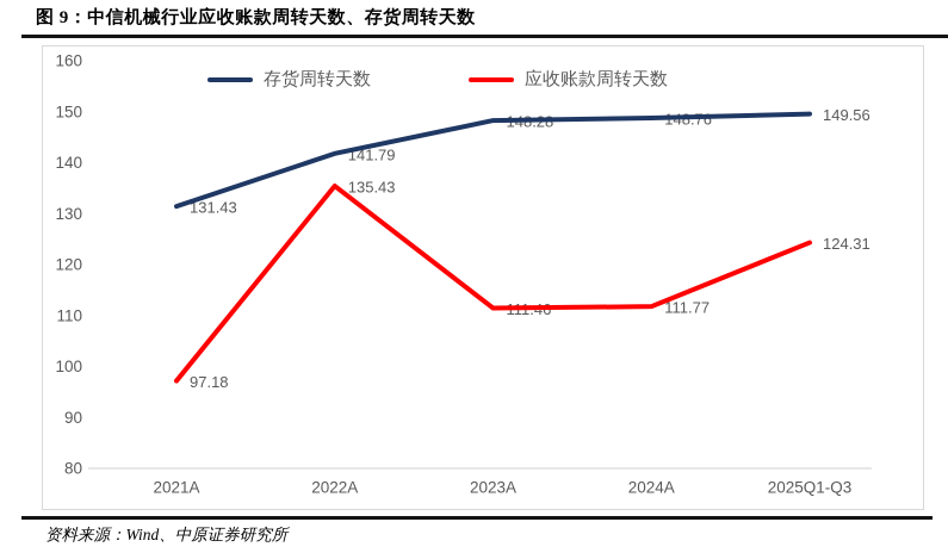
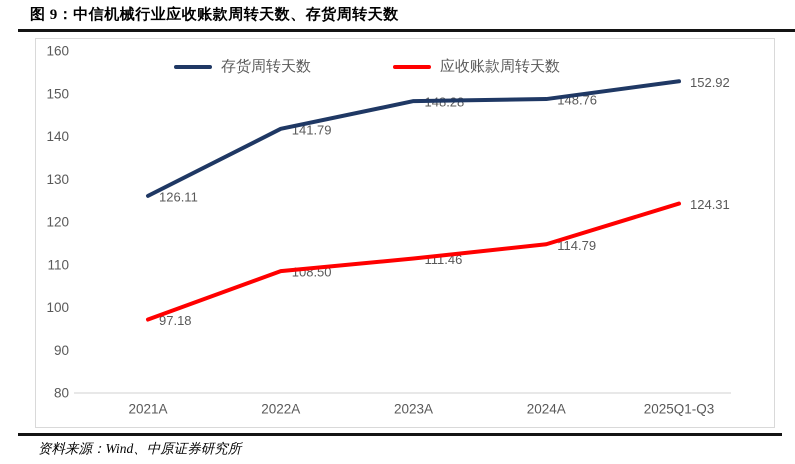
存货周转天数/2021A: 131.43 -> 126.11
应收账款周转天数/2022A: 135.43 -> 108.50
应收账款周转天数/2024A: 111.77 -> 114.79
存货周转天数/2025Q1-Q3: 149.56 -> 152.92
